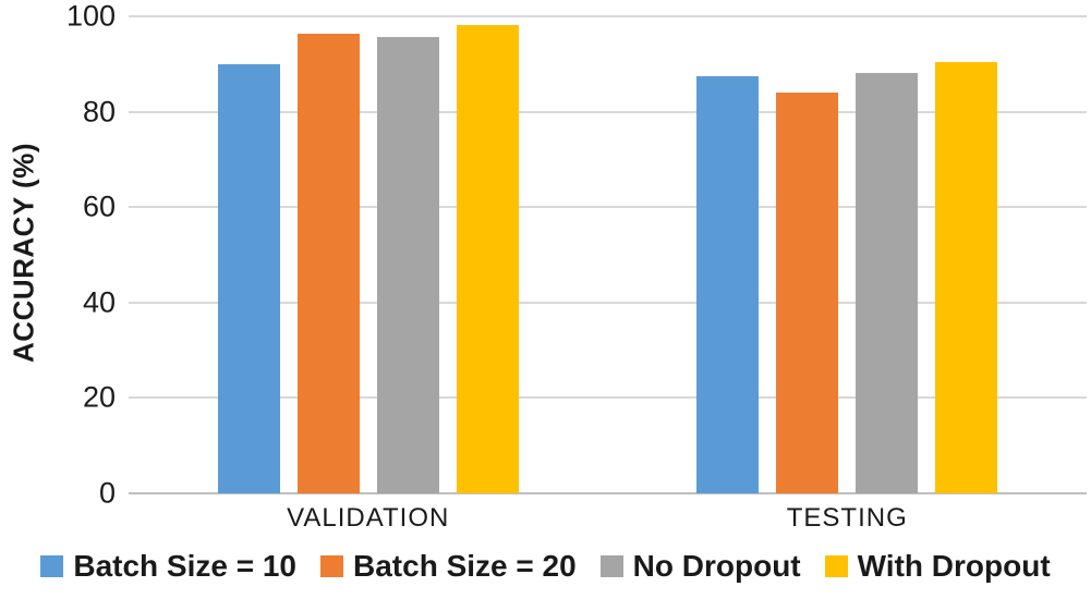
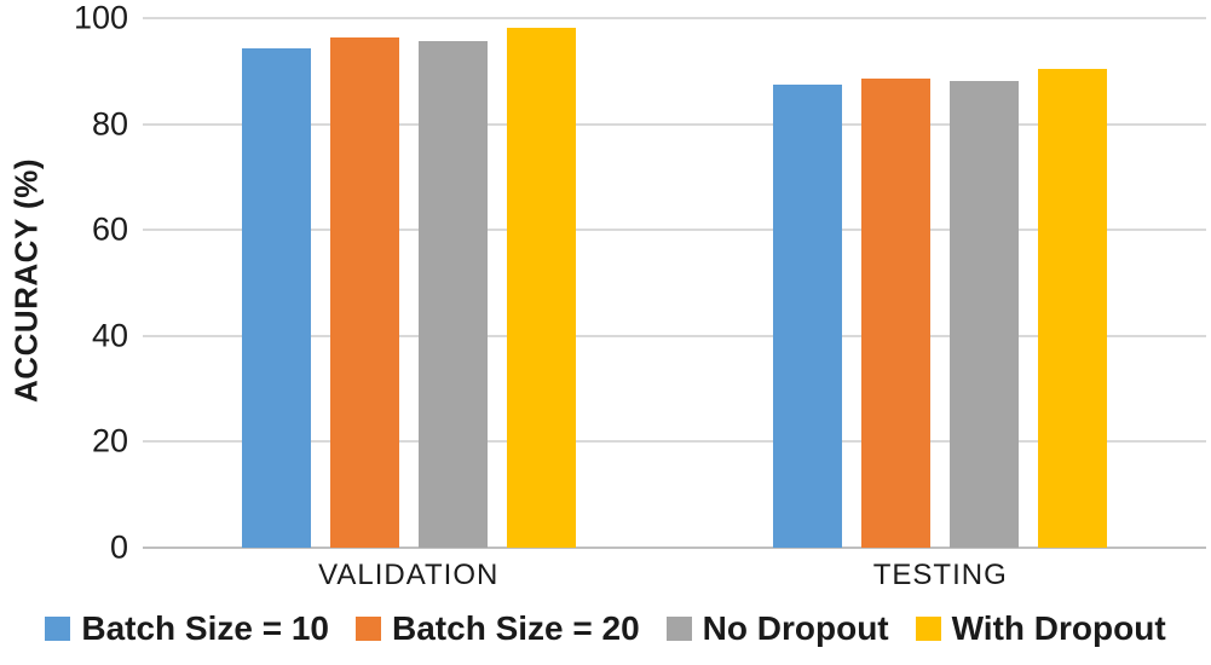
Batch Size = 10/VALIDATION: 90 -> 94
With Dropout/VALIDATION: 85 -> 90
Batch Size = 20/TESTING: 84 -> 89
